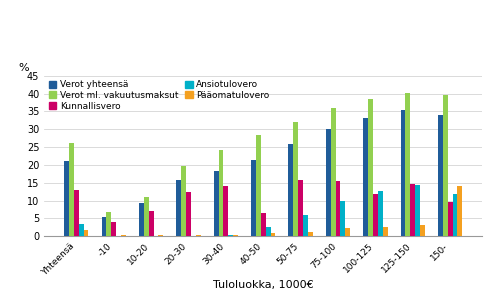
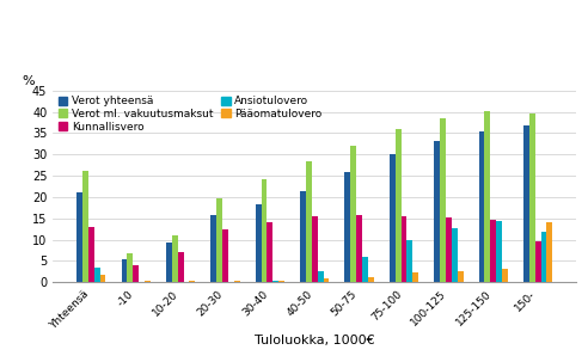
Kunnallisvero/40-50: 6.5 -> 15.5
Kunnallisvero/100-125: 12.0 -> 15.1
Verot yhteensä/150-: 34.0 -> 36.7
